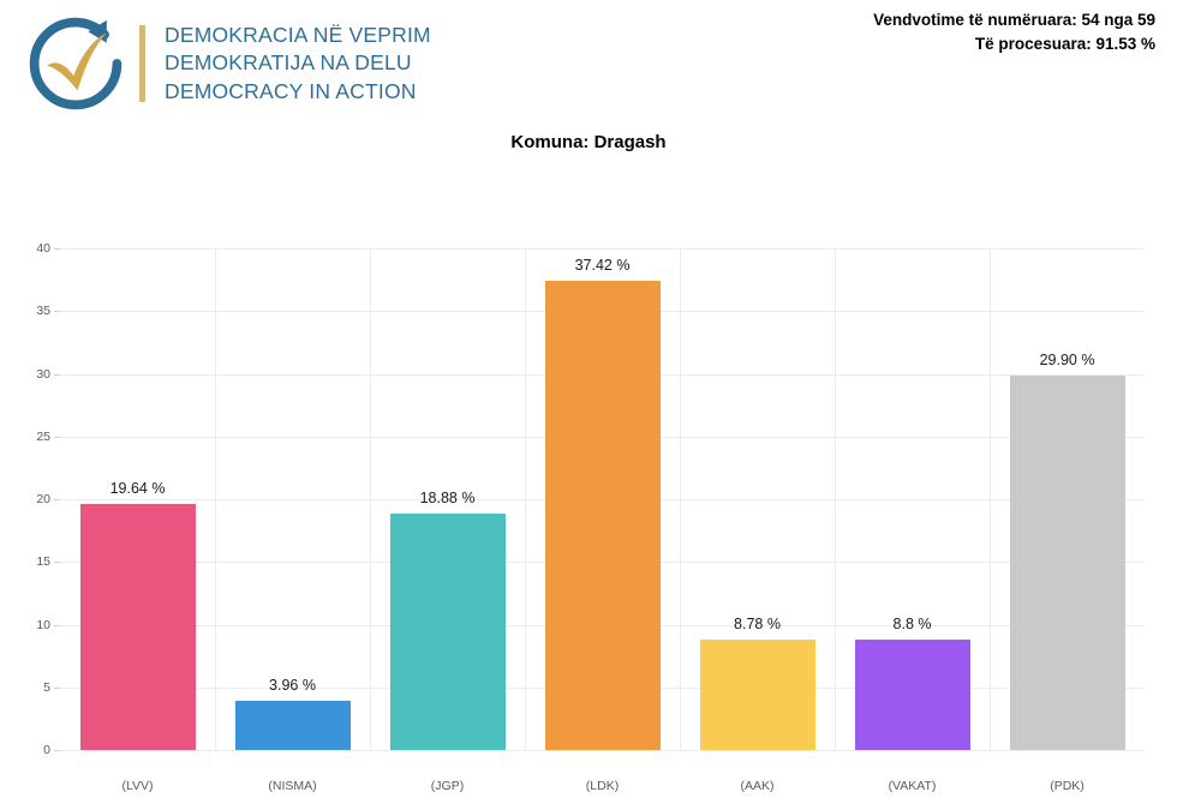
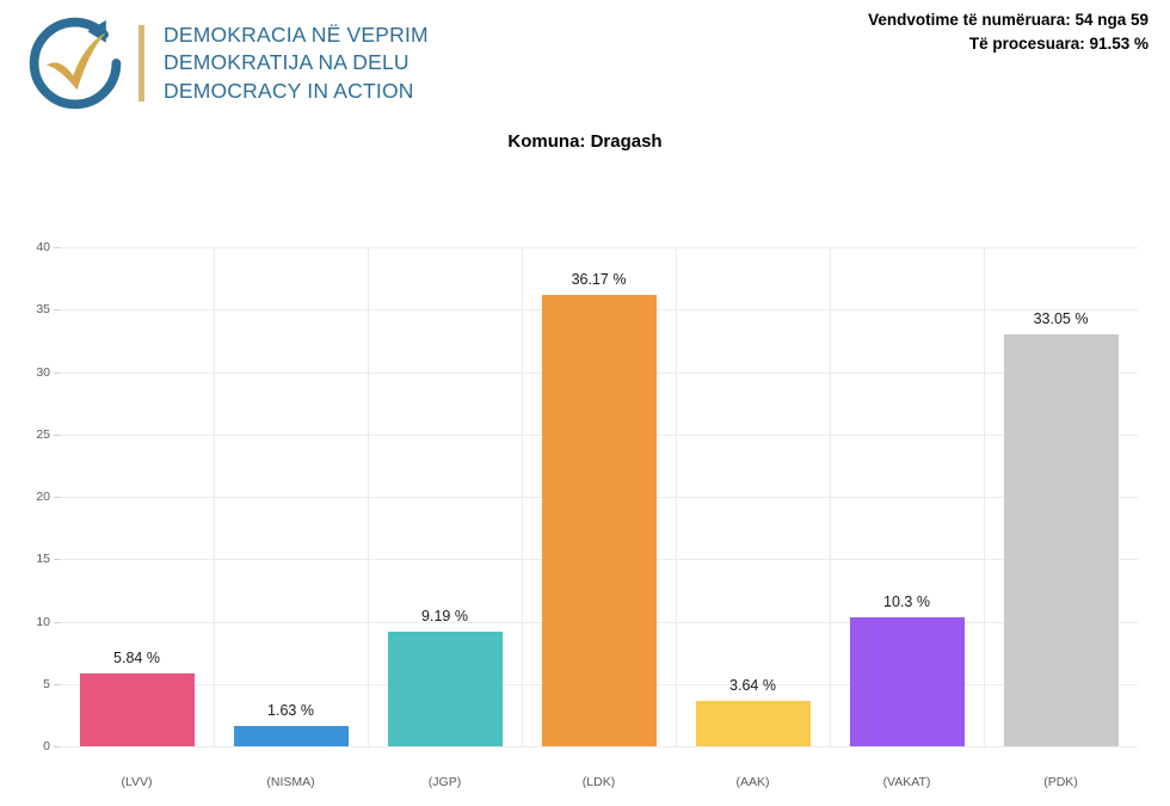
(LVV): 19.64 -> 5.84
(NISMA): 3.96 -> 1.63
(JGP): 18.88 -> 9.19
(LDK): 37.42 -> 36.17
(AAK): 8.78 -> 3.64
(VAKAT): 8.8 -> 10.3
(PDK): 29.90 -> 33.05
